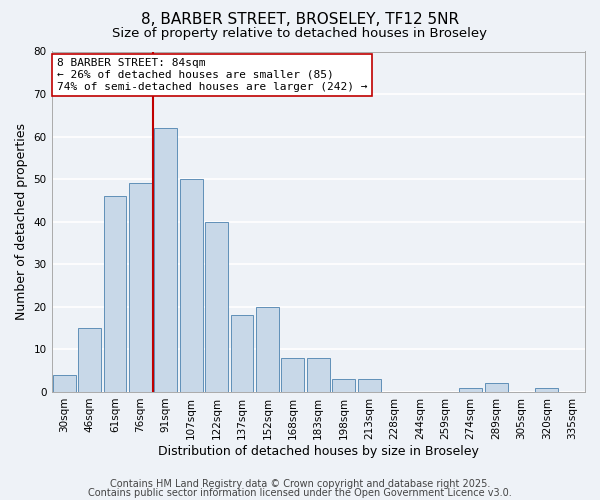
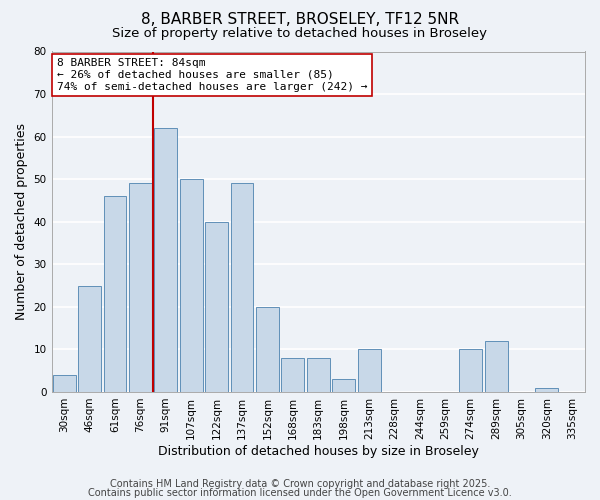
46sqm: 15 -> 25
137sqm: 18 -> 49
213sqm: 3 -> 10
274sqm: 1 -> 10
289sqm: 2 -> 12
